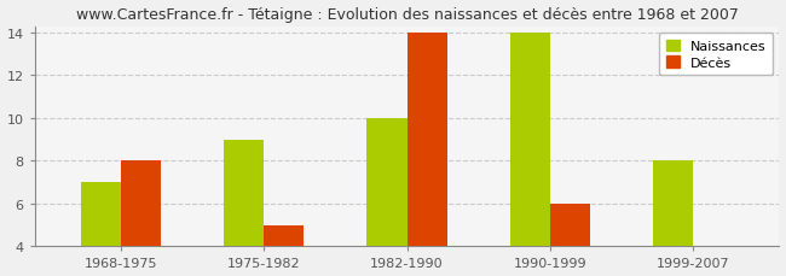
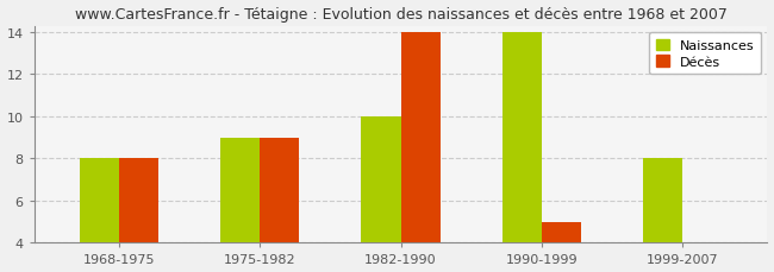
Naissances/1968-1975: 7 -> 8
Décès/1975-1982: 5 -> 9
Décès/1990-1999: 6 -> 5
